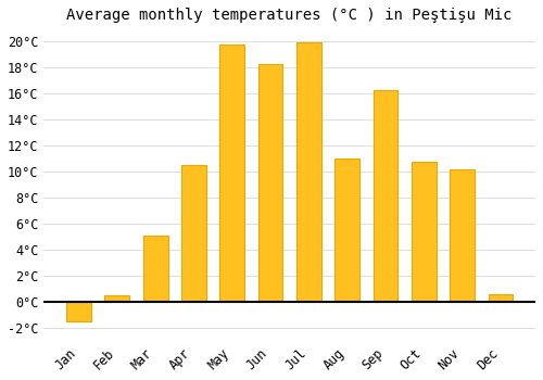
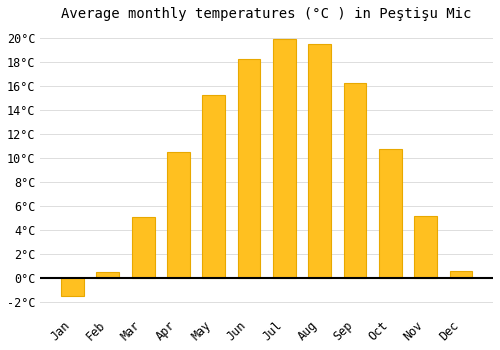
May: 19.8°C -> 15.3°C
Aug: 11.0°C -> 19.5°C
Nov: 10.2°C -> 5.2°C
